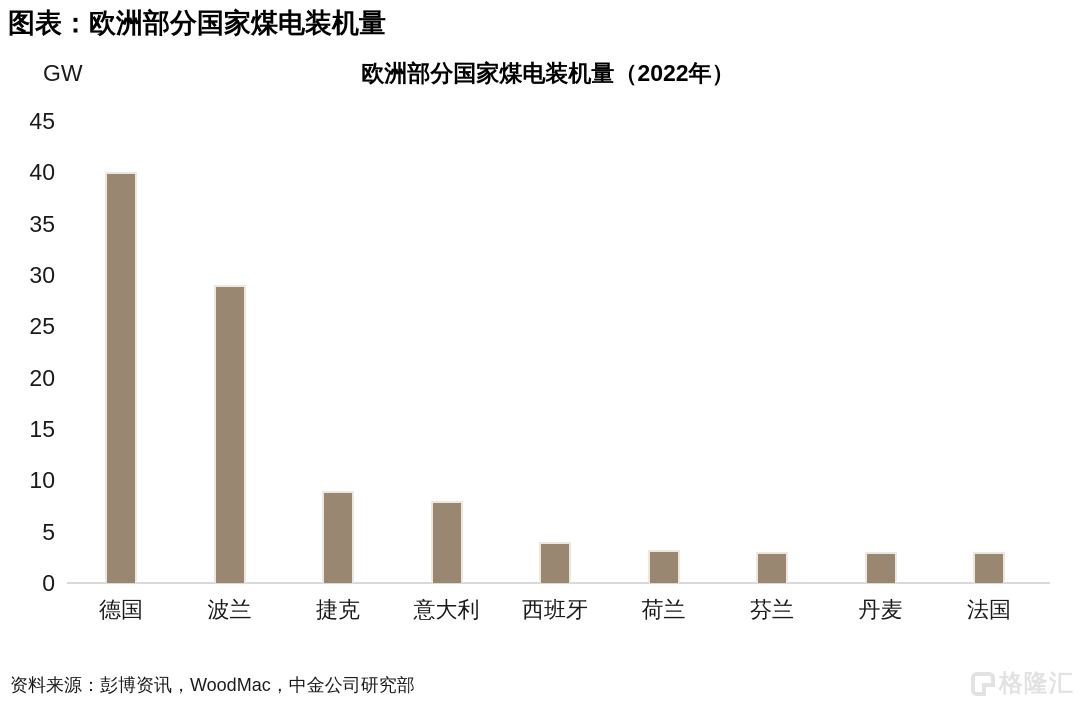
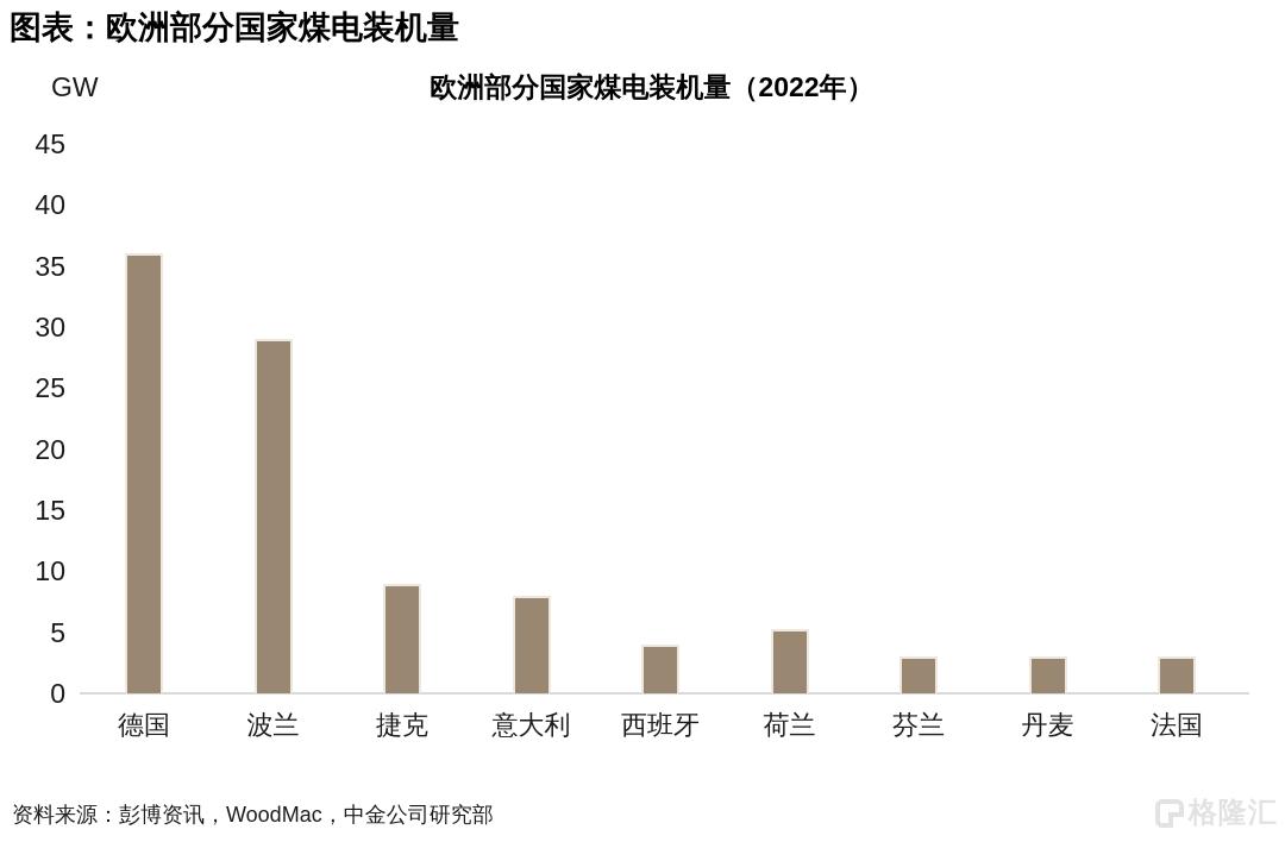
德国: 40.0 -> 36.0
荷兰: 3.2 -> 5.3
